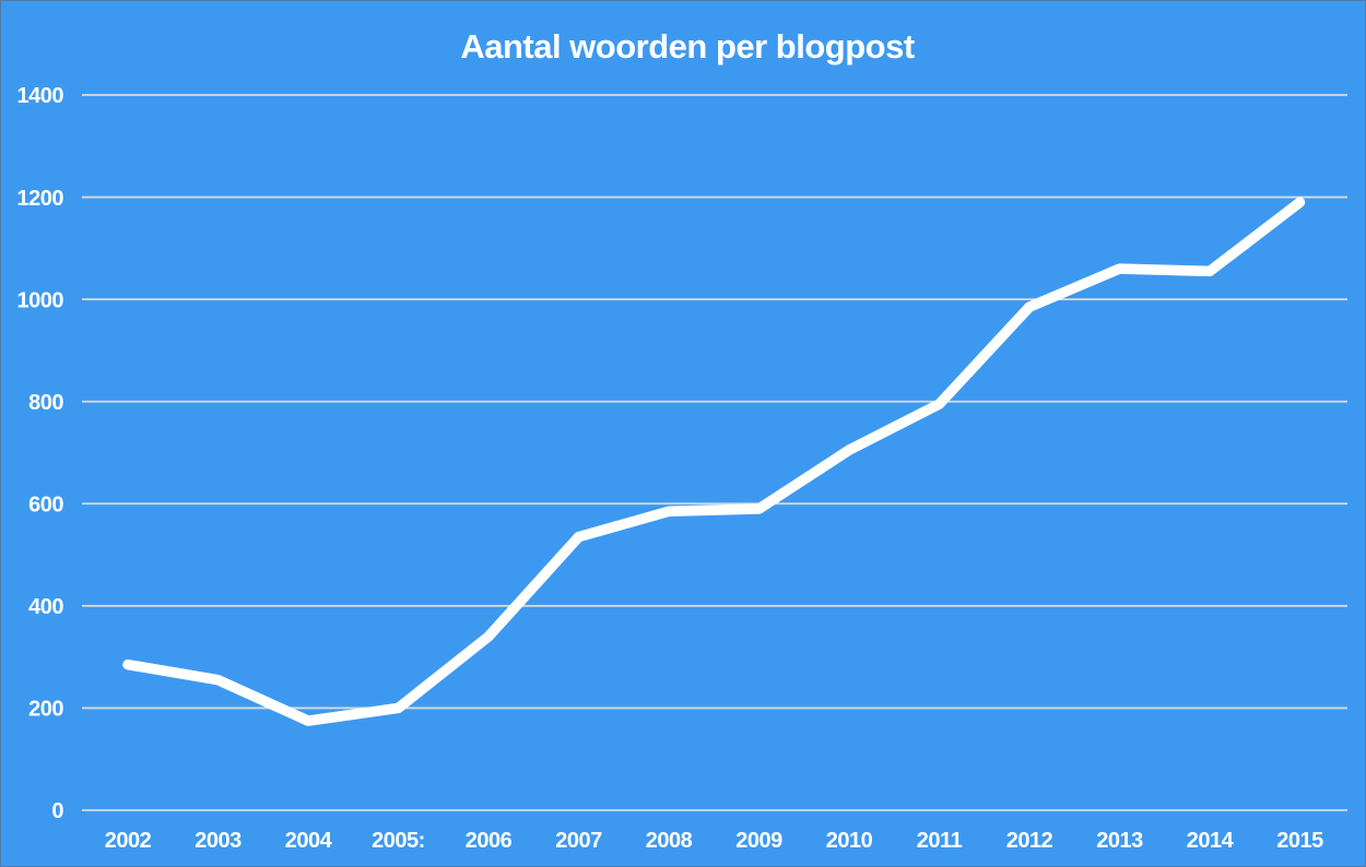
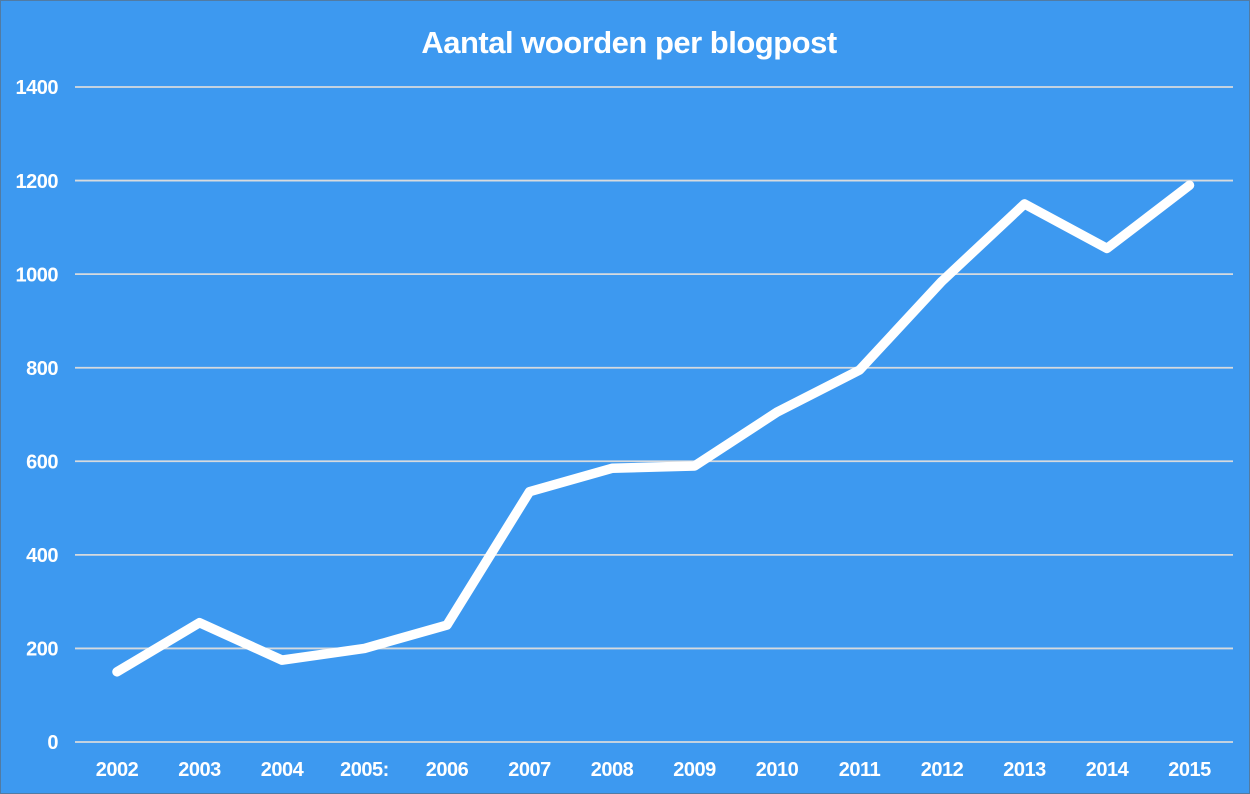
2002: 280 -> 150
2006: 340 -> 250
2013: 1060 -> 1150
